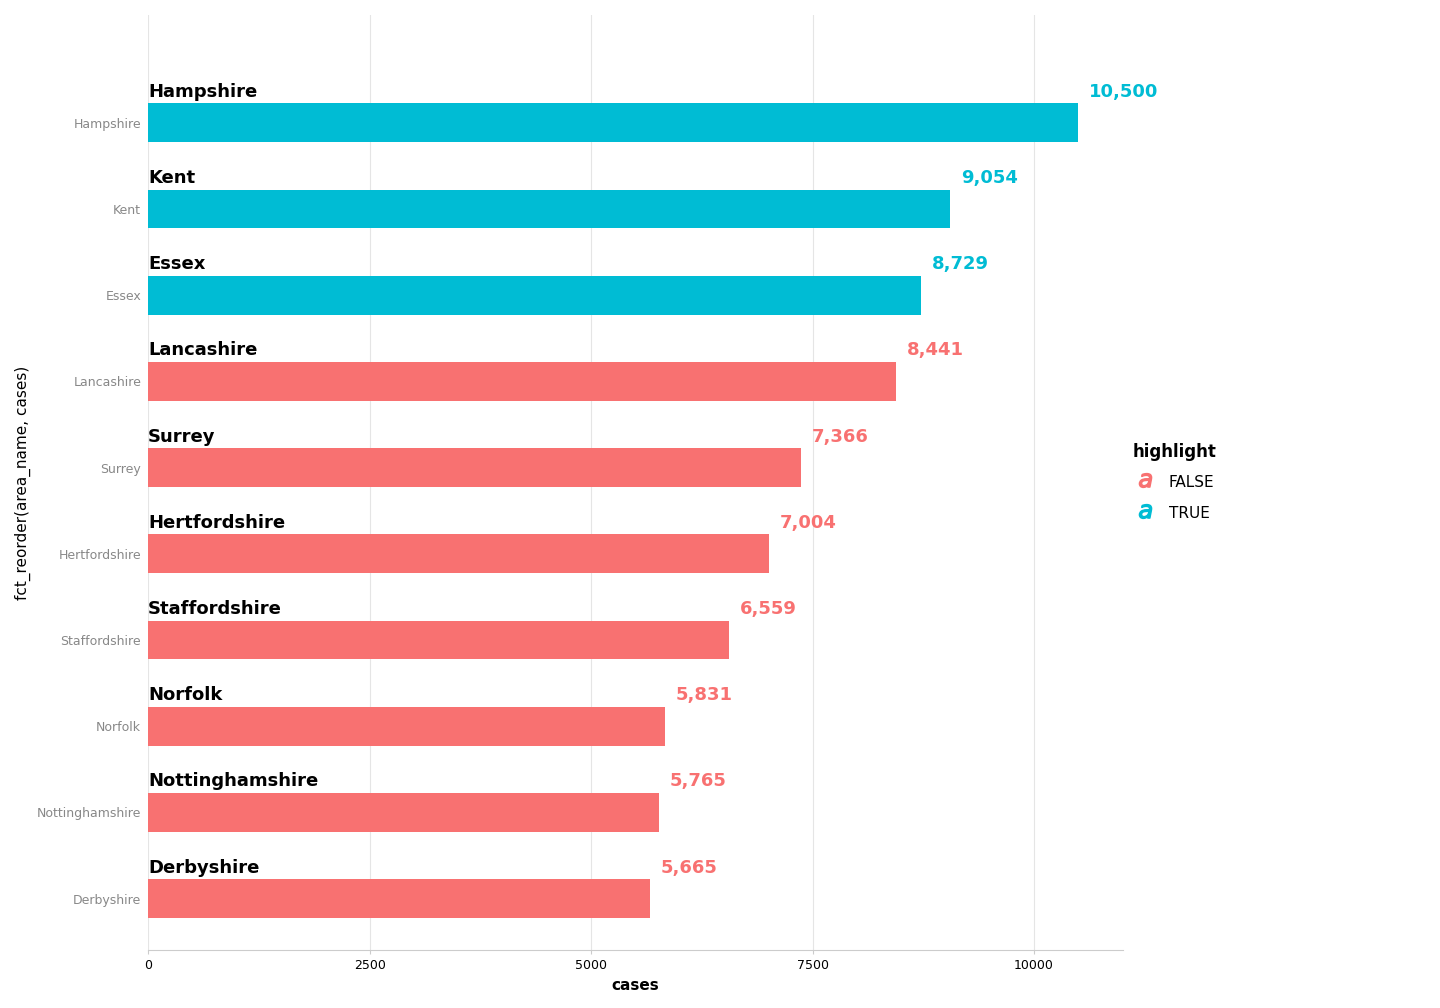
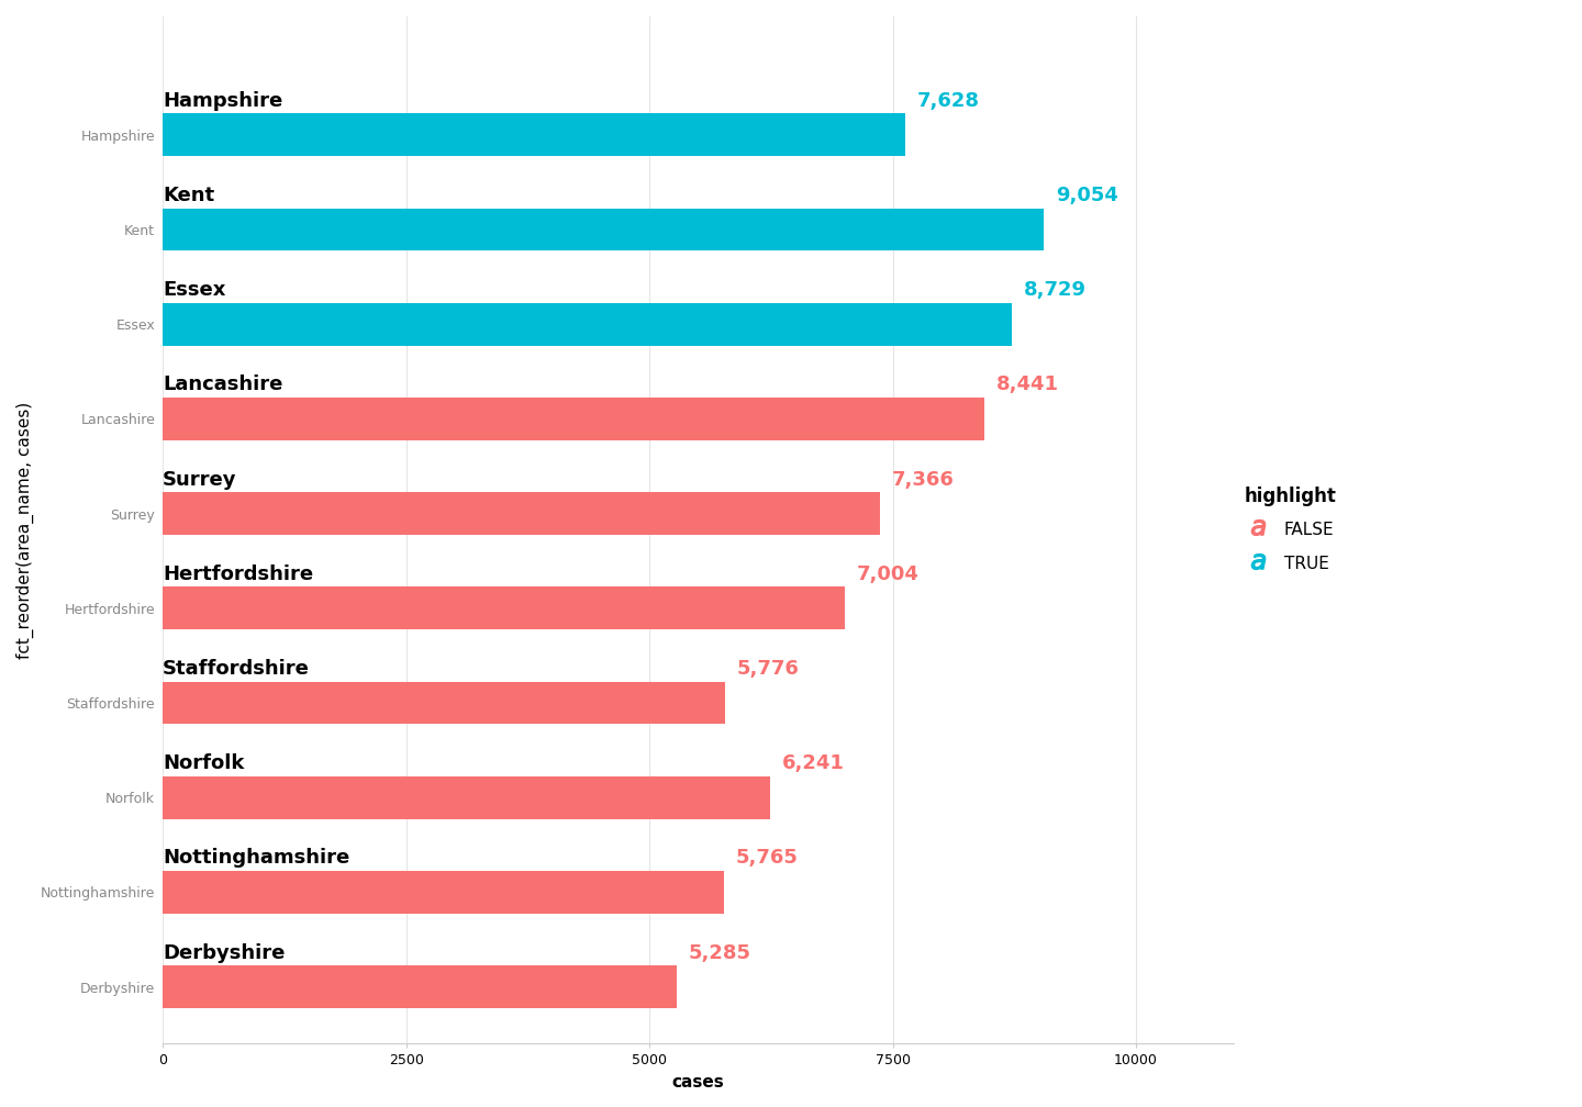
Hampshire: 10,500 -> 7,628
Staffordshire: 6,559 -> 5,776
Norfolk: 5,831 -> 6,241
Derbyshire: 5,665 -> 5,285
